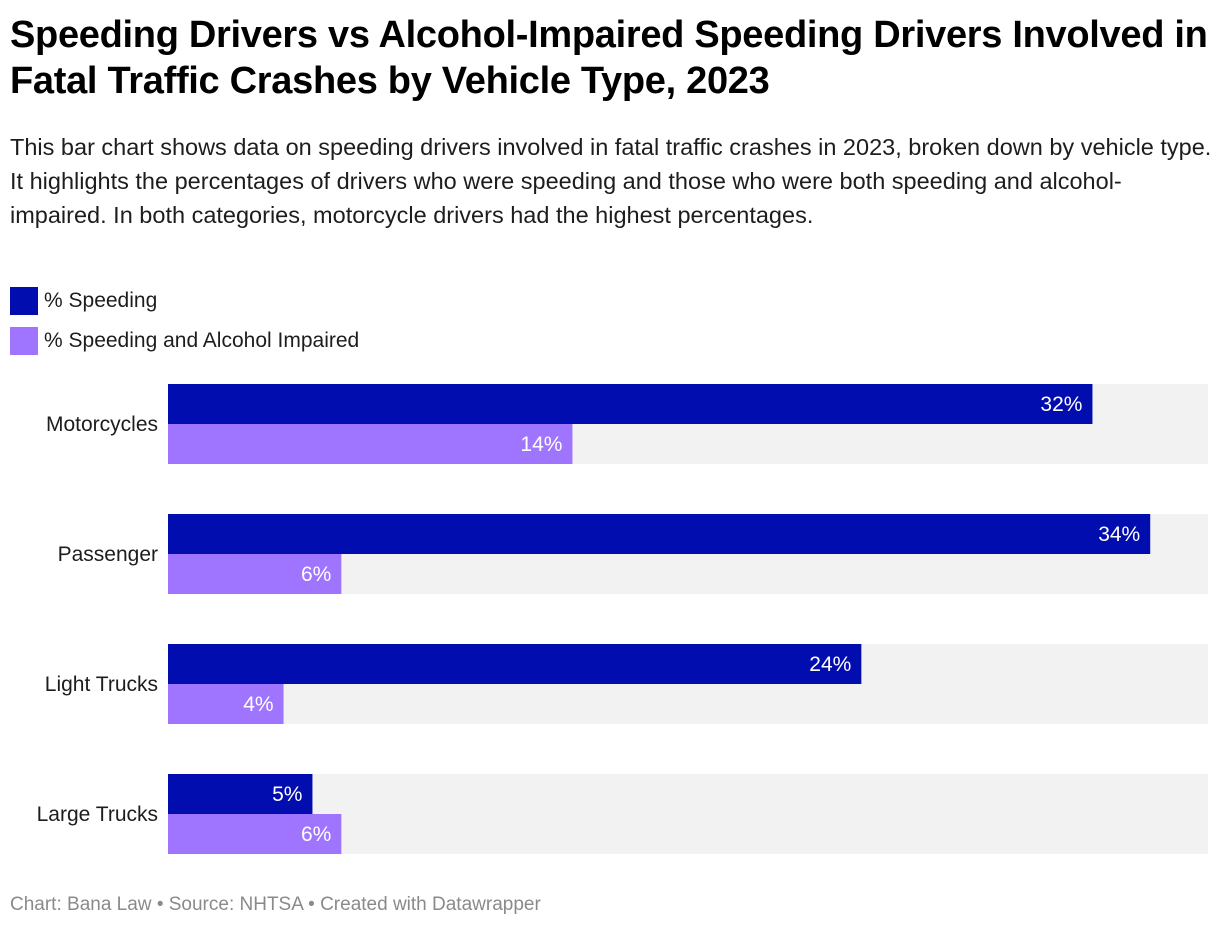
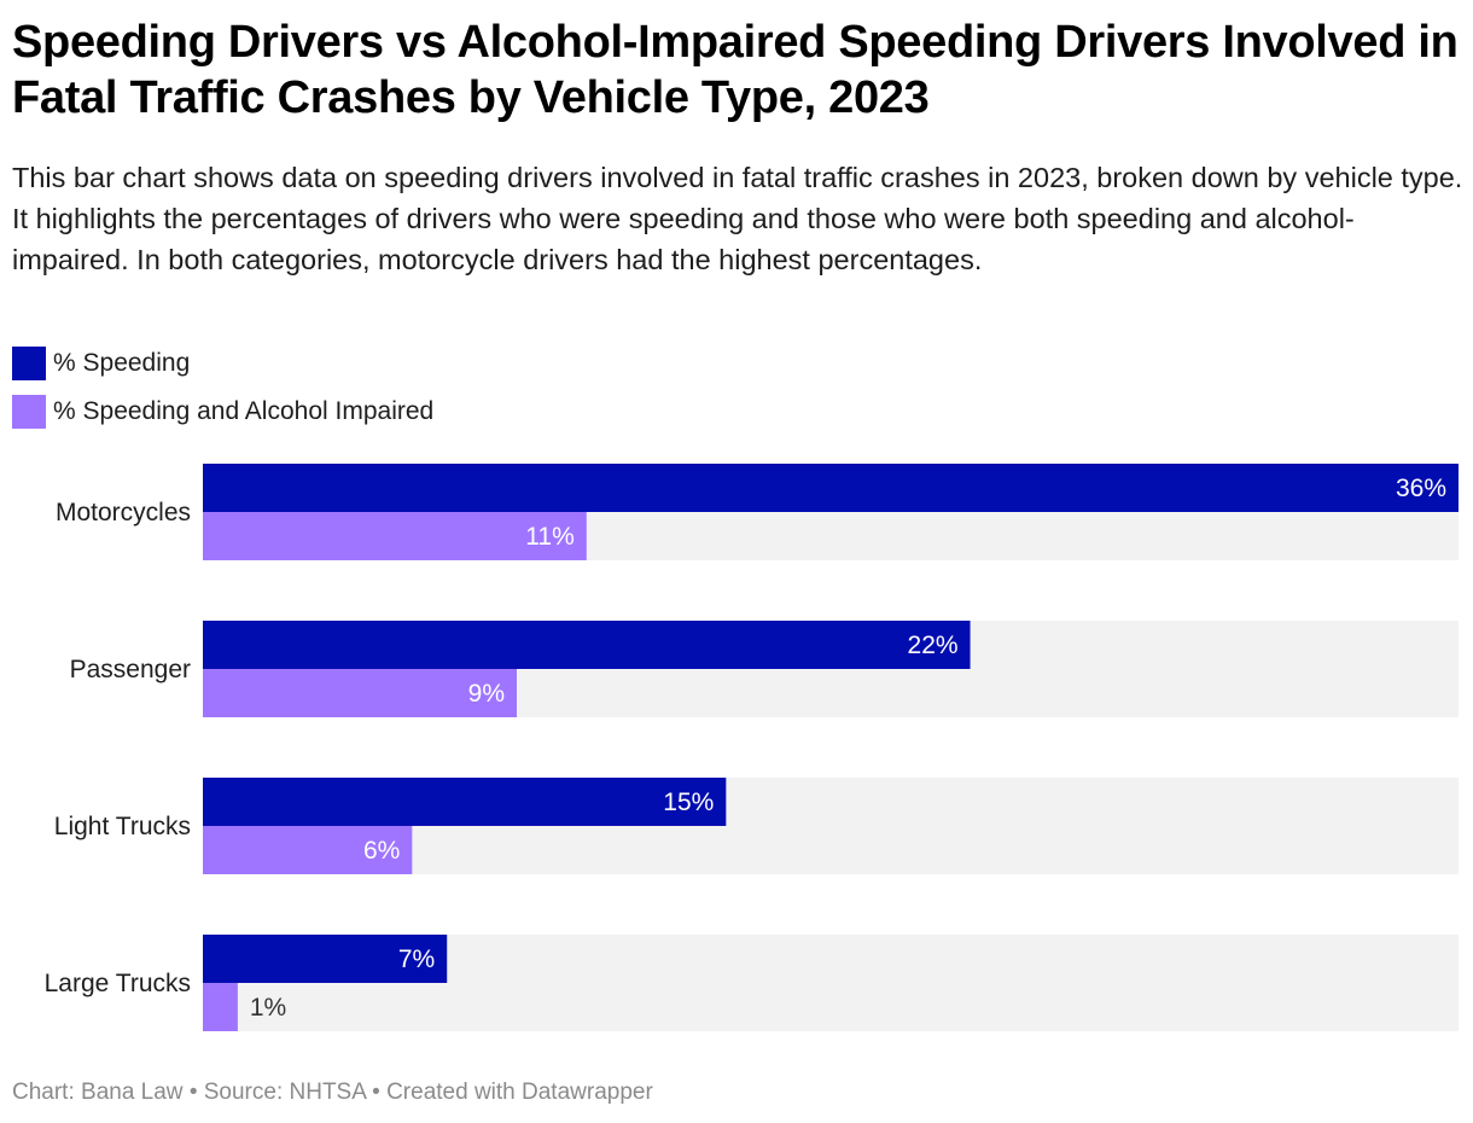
% Speeding/Motorcycles: 32% -> 36%
% Speeding and Alcohol Impaired/Motorcycles: 14% -> 11%
% Speeding/Passenger: 34% -> 22%
% Speeding and Alcohol Impaired/Passenger: 6% -> 9%
% Speeding/Light Trucks: 24% -> 15%
% Speeding and Alcohol Impaired/Light Trucks: 4% -> 6%
% Speeding/Large Trucks: 5% -> 7%
% Speeding and Alcohol Impaired/Large Trucks: 6% -> 1%
